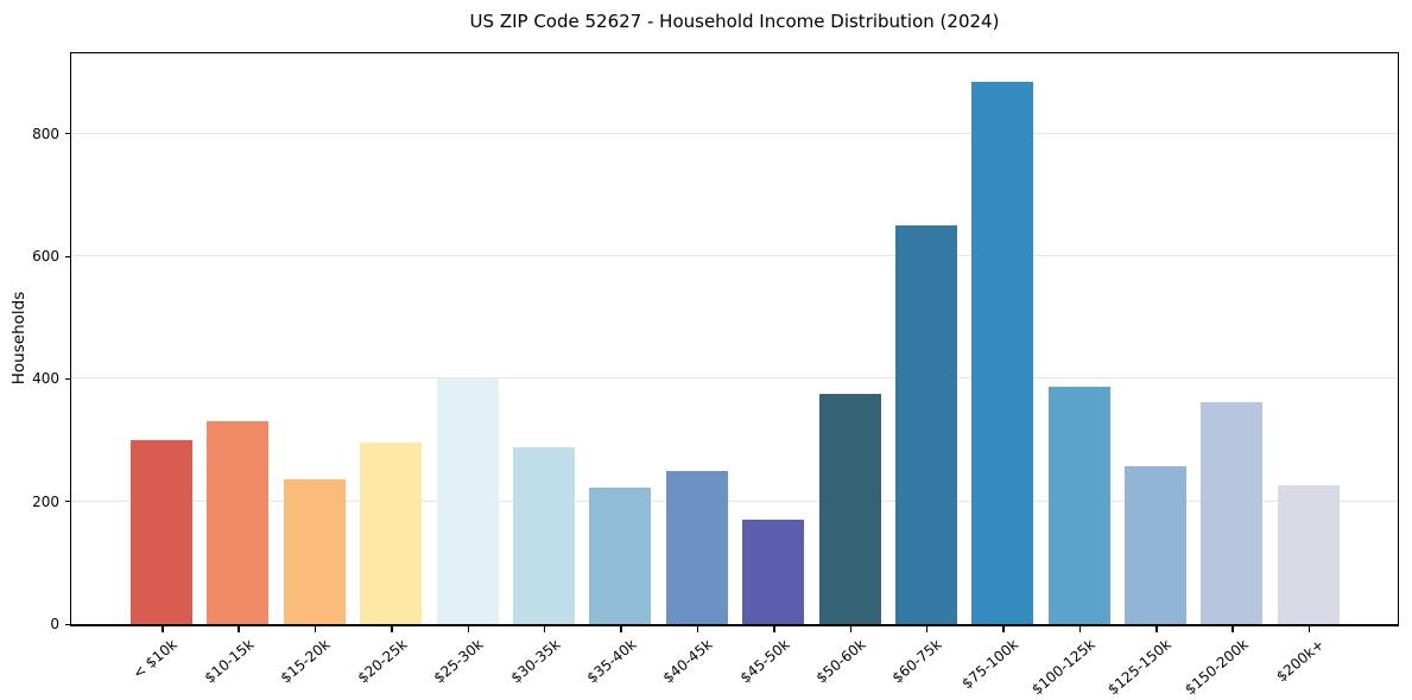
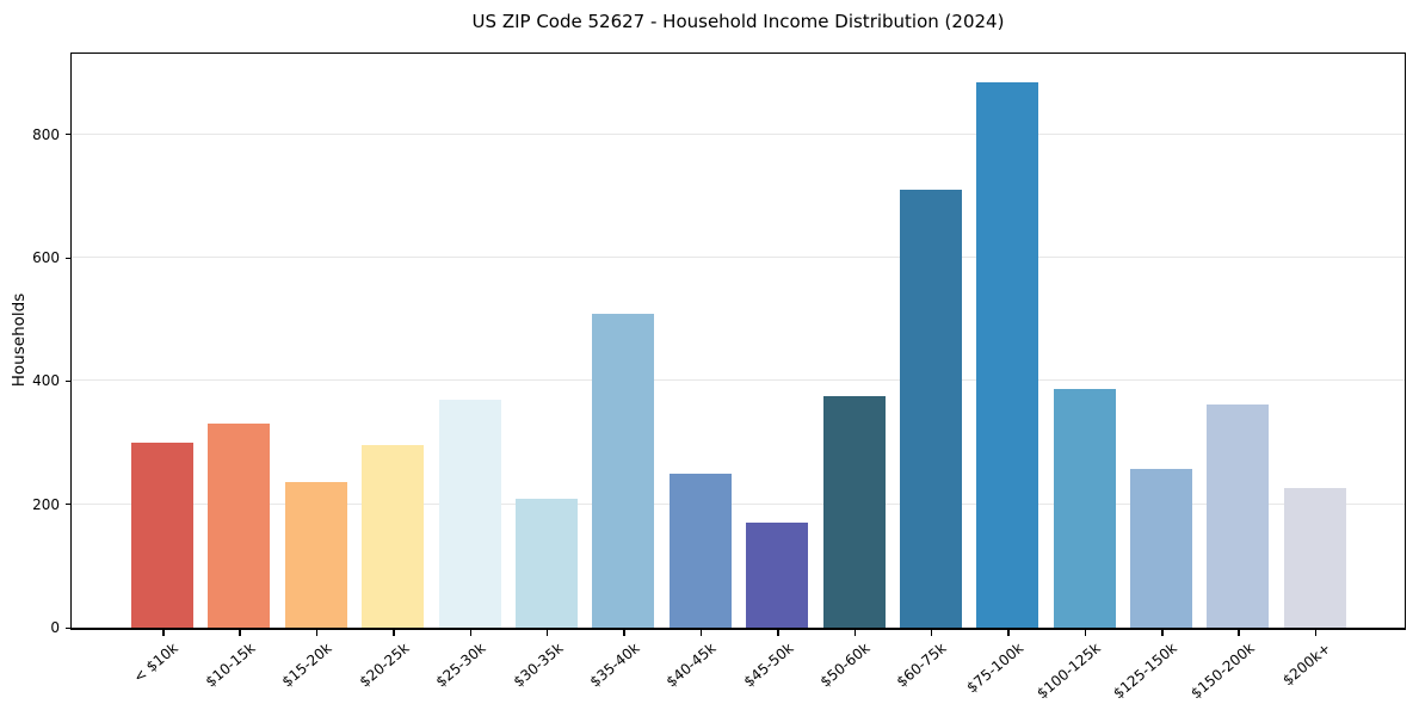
$25-30k: 400 -> 370
$30-35k: 290 -> 210
$35-40k: 220 -> 510
$60-75k: 650 -> 710
